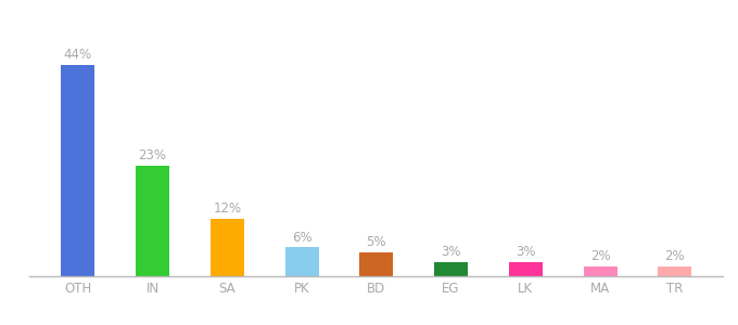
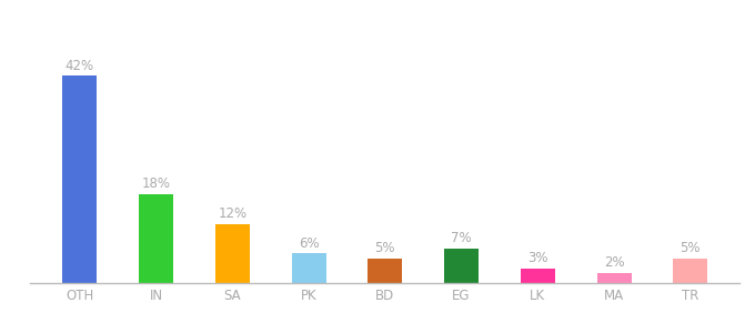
OTH: 44% -> 42%
IN: 23% -> 18%
EG: 3% -> 7%
TR: 2% -> 5%
